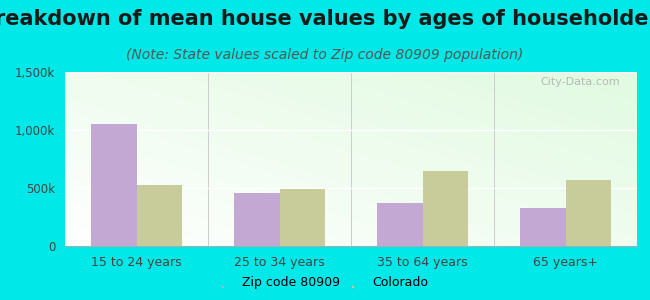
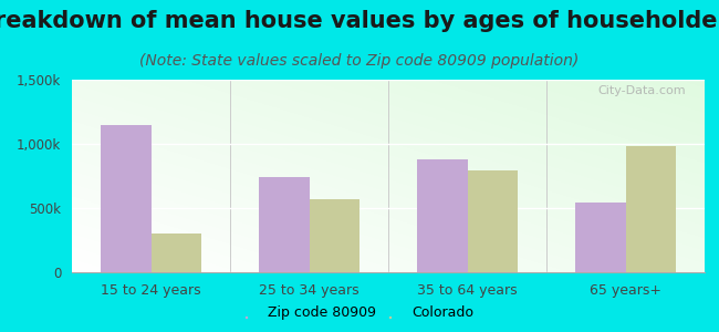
Zip code 80909/15 to 24 years: 1,050k -> 1,150k
Colorado/15 to 24 years: 530k -> 300k
Zip code 80909/25 to 34 years: 460k -> 740k
Colorado/25 to 34 years: 490k -> 570k
Zip code 80909/35 to 64 years: 370k -> 880k
Colorado/35 to 64 years: 650k -> 790k
Zip code 80909/65 years+: 330k -> 540k
Colorado/65 years+: 570k -> 980k
